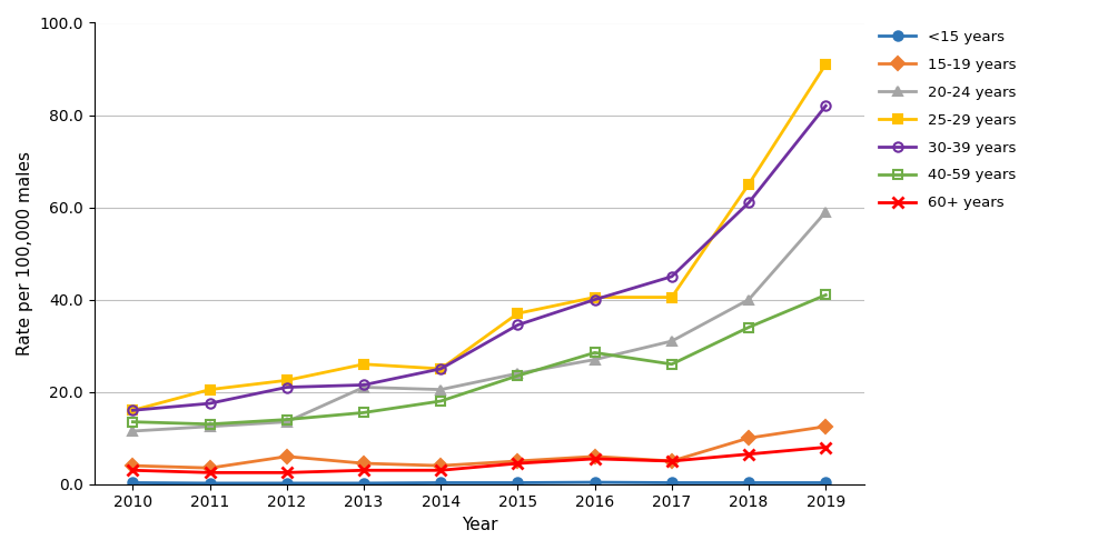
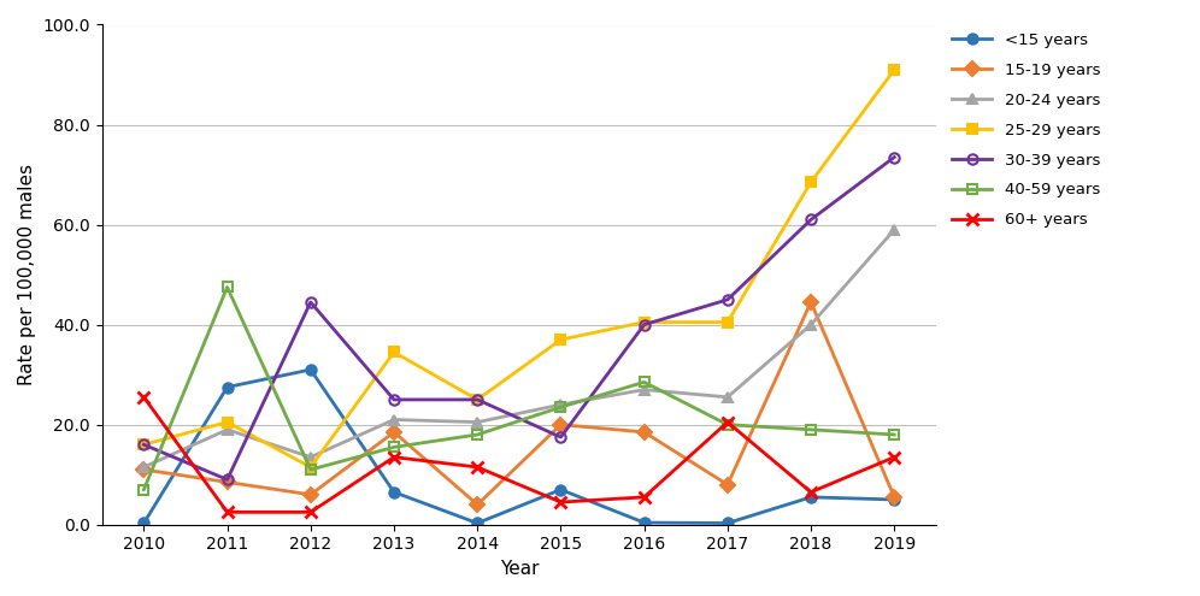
15-19 years/2010: 4.0 -> 11.0
40-59 years/2010: 13.5 -> 7.0
60+ years/2010: 3.0 -> 25.5
<15 years/2011: 0.2 -> 27.5
15-19 years/2011: 3.5 -> 8.5
20-24 years/2011: 12.5 -> 19.0
30-39 years/2011: 17.5 -> 9.0
40-59 years/2011: 13.0 -> 47.5
<15 years/2012: 0.2 -> 31.0
25-29 years/2012: 22.5 -> 11.5
30-39 years/2012: 21.0 -> 44.5
40-59 years/2012: 14.0 -> 11.0
<15 years/2013: 0.2 -> 6.5
15-19 years/2013: 4.5 -> 18.5
25-29 years/2013: 26.0 -> 34.5
30-39 years/2013: 21.5 -> 25.0
60+ years/2013: 3.0 -> 13.5
60+ years/2014: 3.0 -> 11.5
<15 years/2015: 0.3 -> 7.0
15-19 years/2015: 5.0 -> 20.0
30-39 years/2015: 34.5 -> 17.5
15-19 years/2016: 6.0 -> 18.5
15-19 years/2017: 5.0 -> 8.0
20-24 years/2017: 31.0 -> 25.5
40-59 years/2017: 26.0 -> 20.0
60+ years/2017: 5.0 -> 20.5
<15 years/2018: 0.3 -> 5.5
15-19 years/2018: 10.0 -> 44.5
25-29 years/2018: 65.0 -> 68.5
40-59 years/2018: 34.0 -> 19.0
<15 years/2019: 0.3 -> 5.0
15-19 years/2019: 12.5 -> 5.5
30-39 years/2019: 82.0 -> 73.5
40-59 years/2019: 41.0 -> 18.0
60+ years/2019: 8.0 -> 13.5
